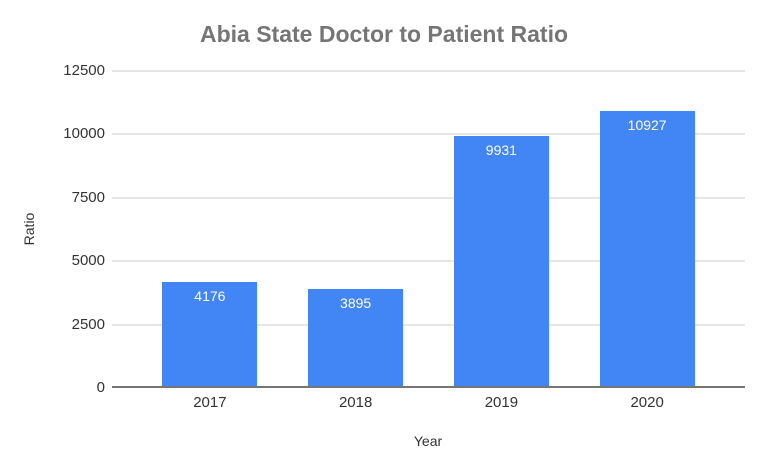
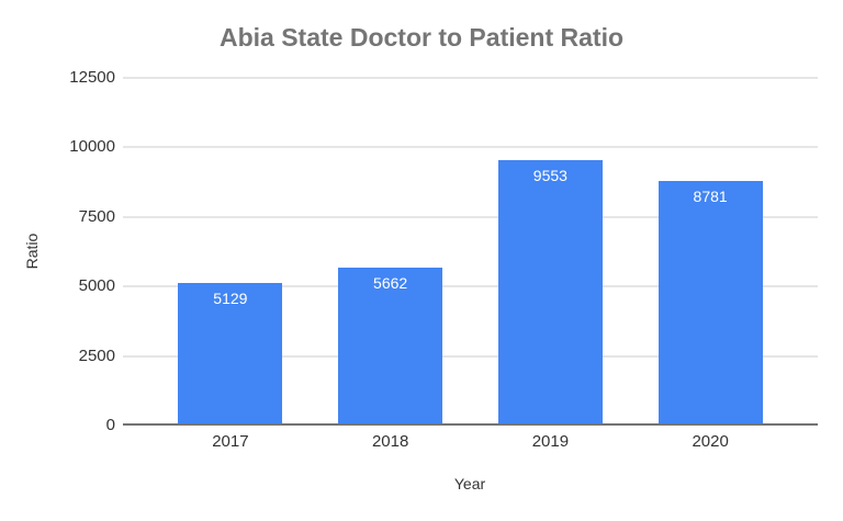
2017: 4176 -> 5129
2018: 3895 -> 5662
2019: 9931 -> 9553
2020: 10927 -> 8781
